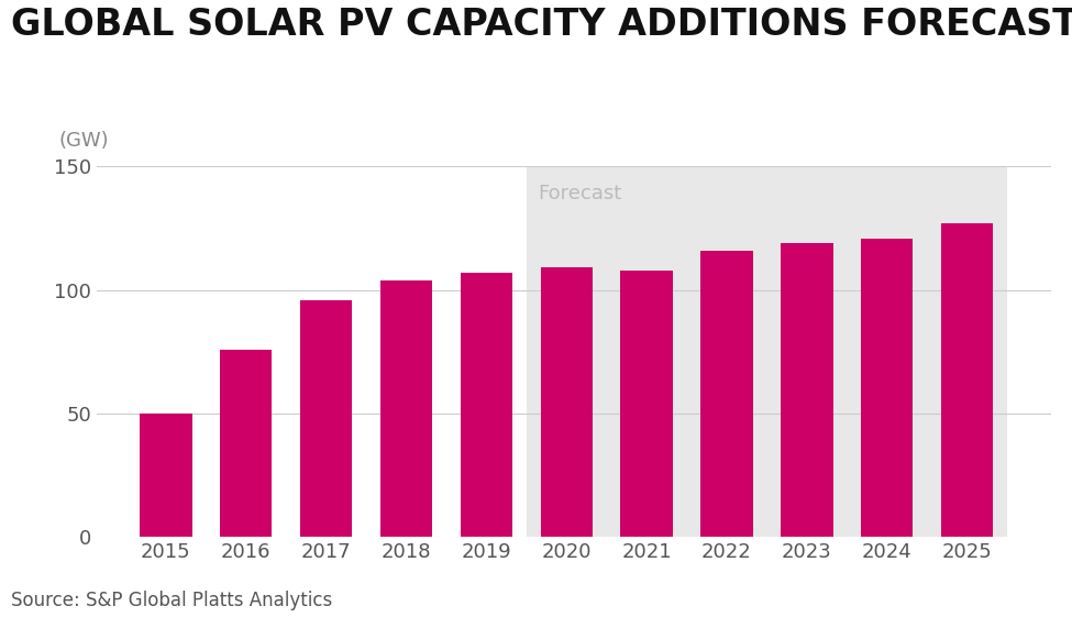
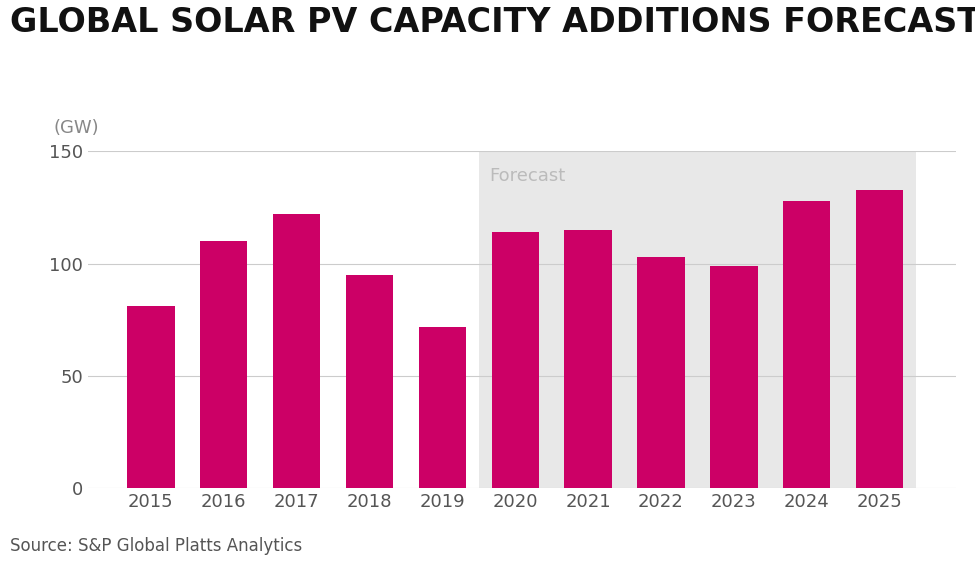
2015: 50 -> 81
2016: 76 -> 110
2017: 96 -> 122
2018: 104 -> 95
2019: 107 -> 72
2020: 109 -> 114
2021: 108 -> 115
2022: 116 -> 103
2023: 119 -> 99
2024: 121 -> 128
2025: 127 -> 133
